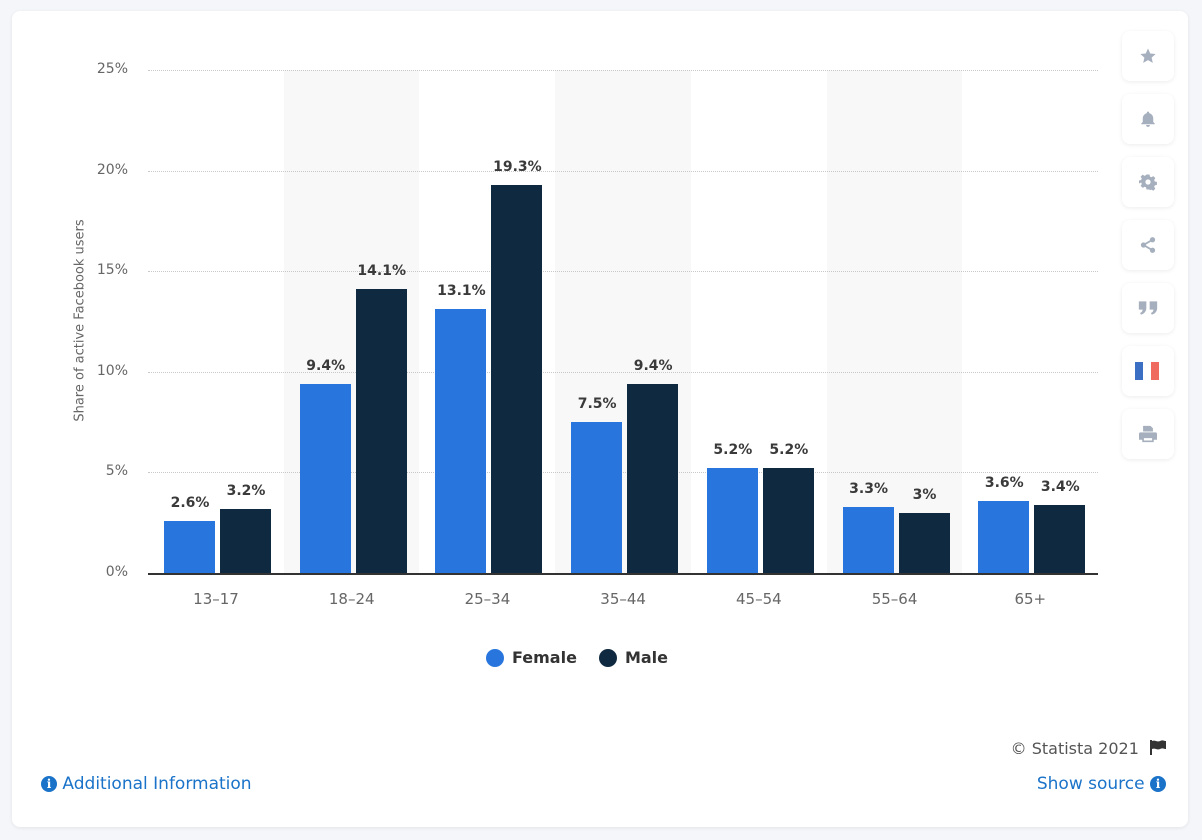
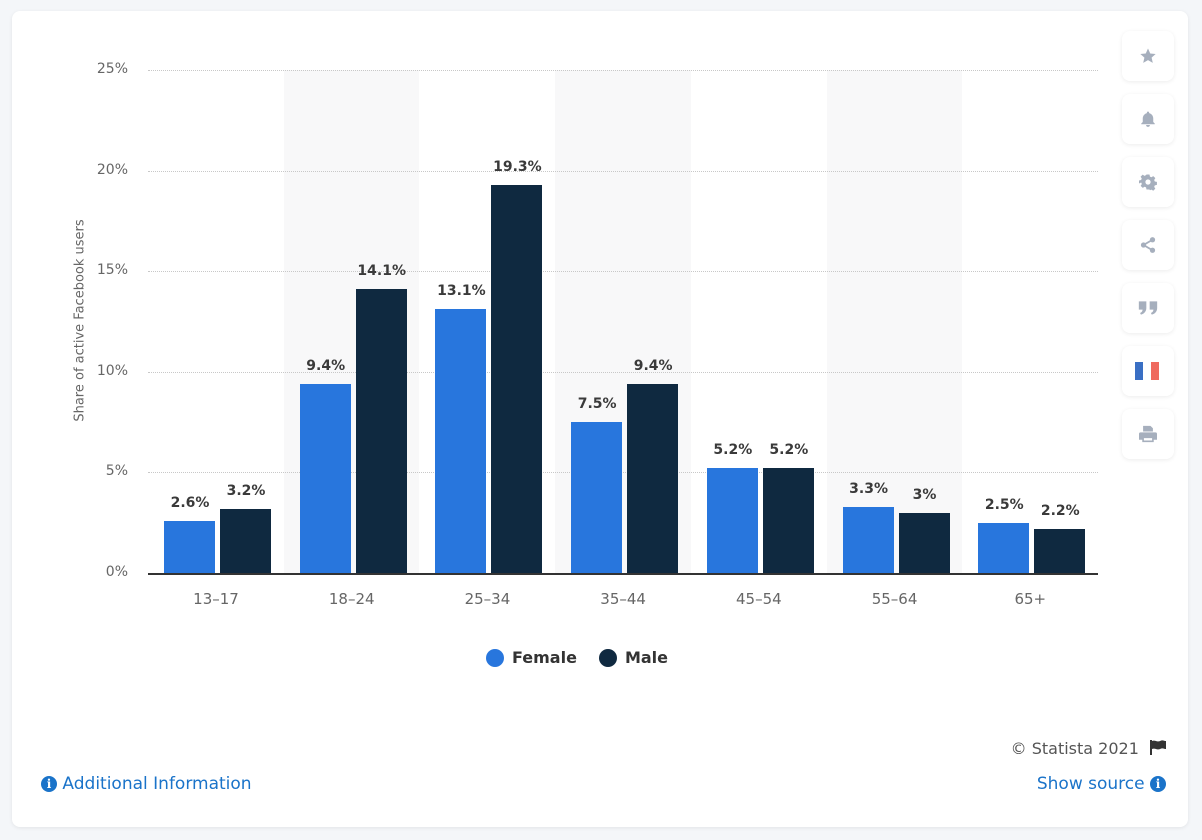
Female/65+: 3.6% -> 2.5%
Male/65+: 3.4% -> 2.2%
